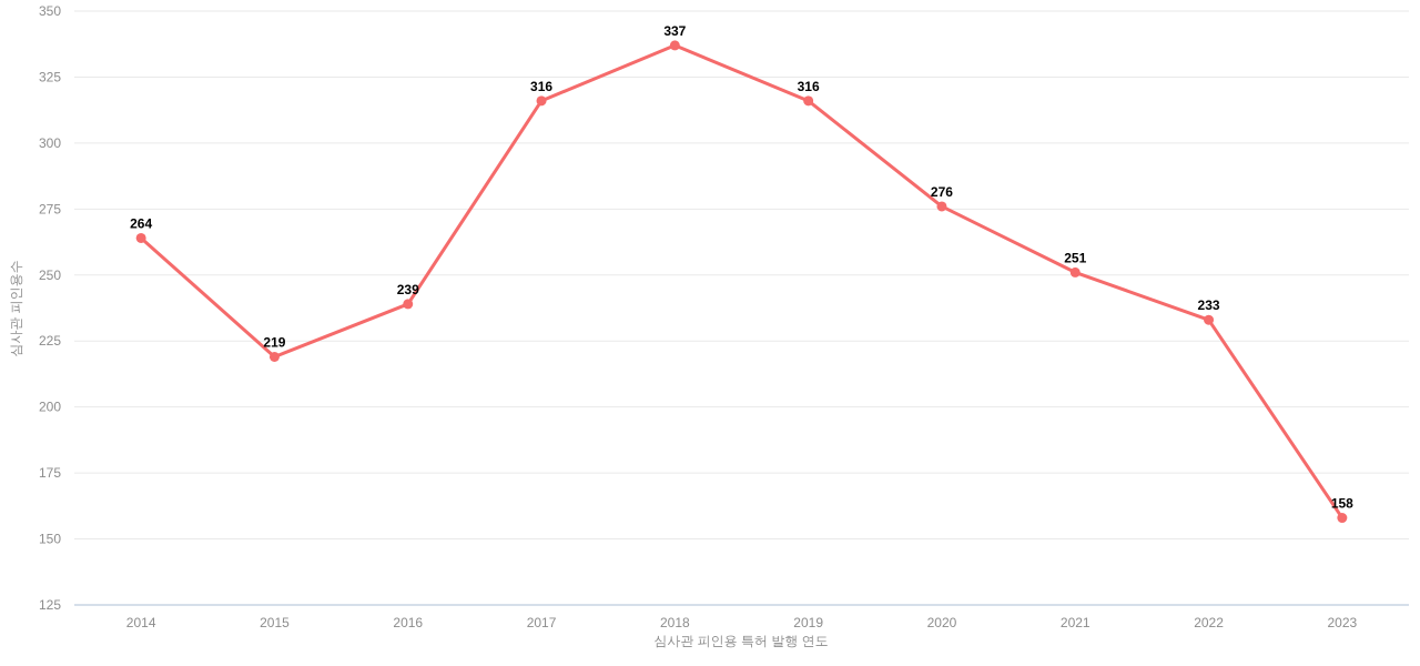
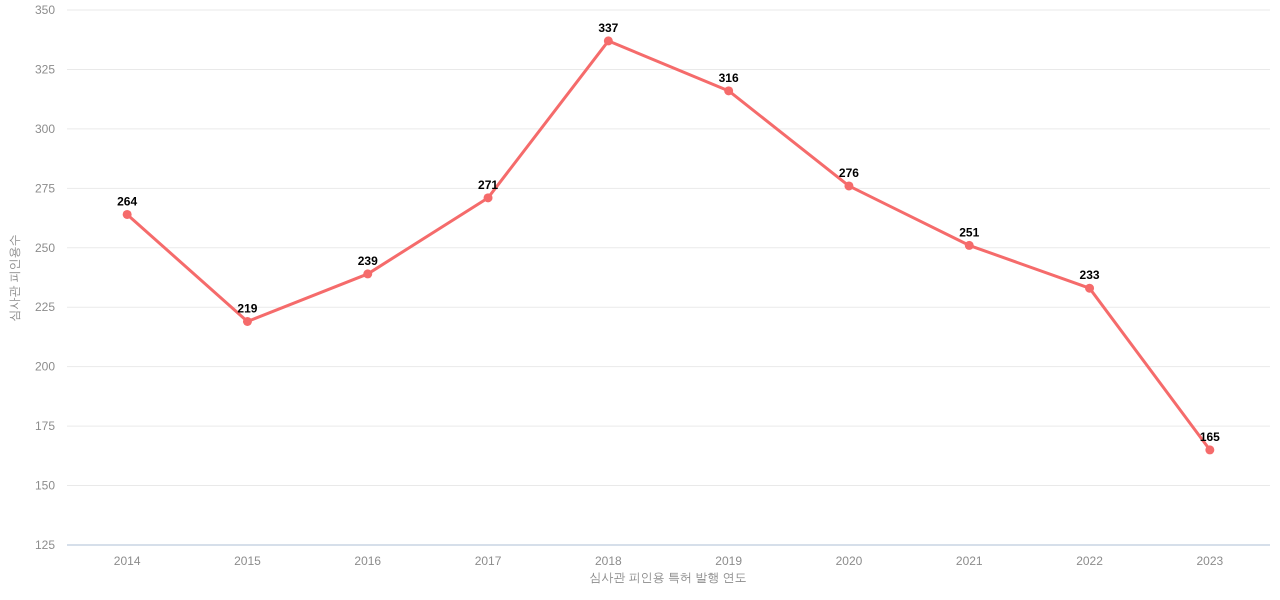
2017: 316 -> 271
2023: 158 -> 165
